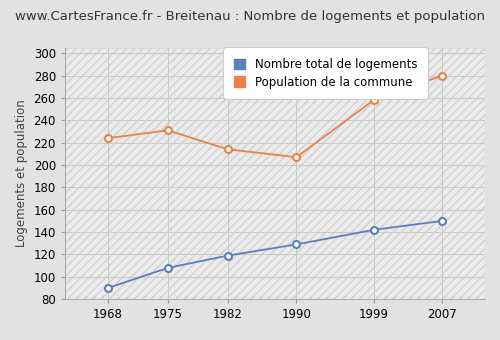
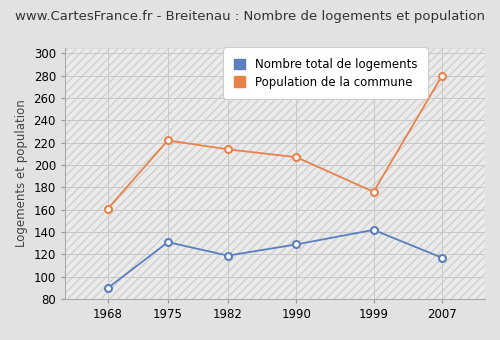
Population de la commune/1968: 224 -> 161
Nombre total de logements/1975: 108 -> 131
Population de la commune/1975: 231 -> 222
Population de la commune/1999: 258 -> 176
Nombre total de logements/2007: 150 -> 117
